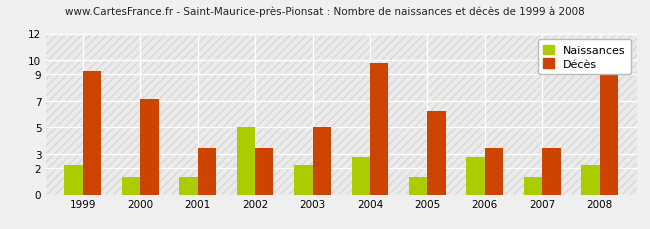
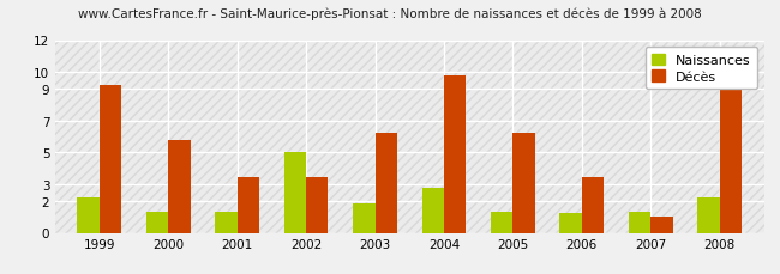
Décès/2000: 7.1 -> 5.8
Naissances/2003: 2.2 -> 1.8
Décès/2003: 5.0 -> 6.2
Naissances/2006: 2.8 -> 1.2
Décès/2007: 3.5 -> 1.0
